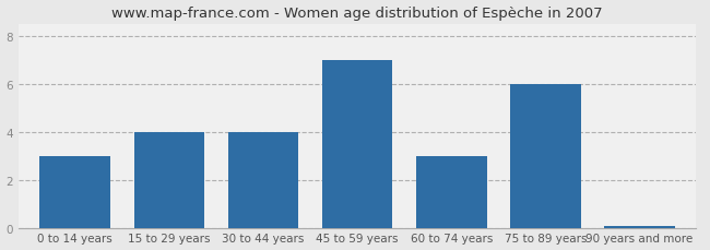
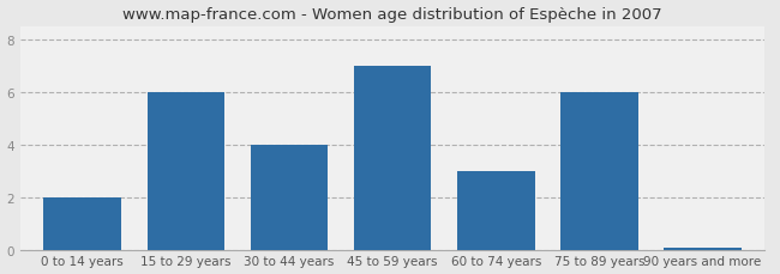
0 to 14 years: 3.00 -> 2.00
15 to 29 years: 4.00 -> 6.00
